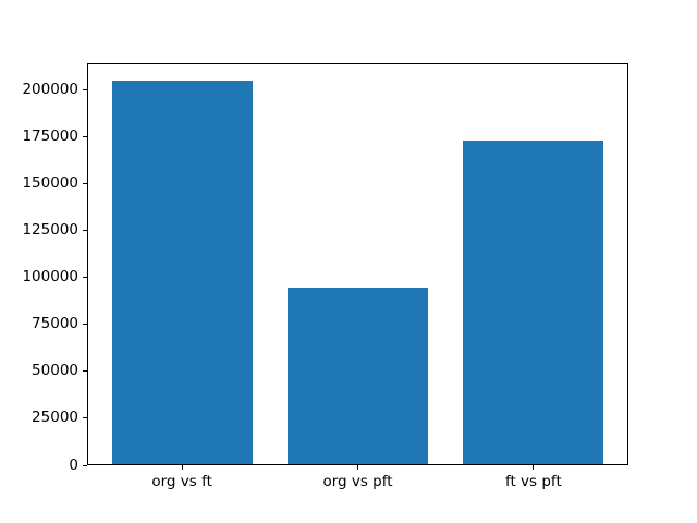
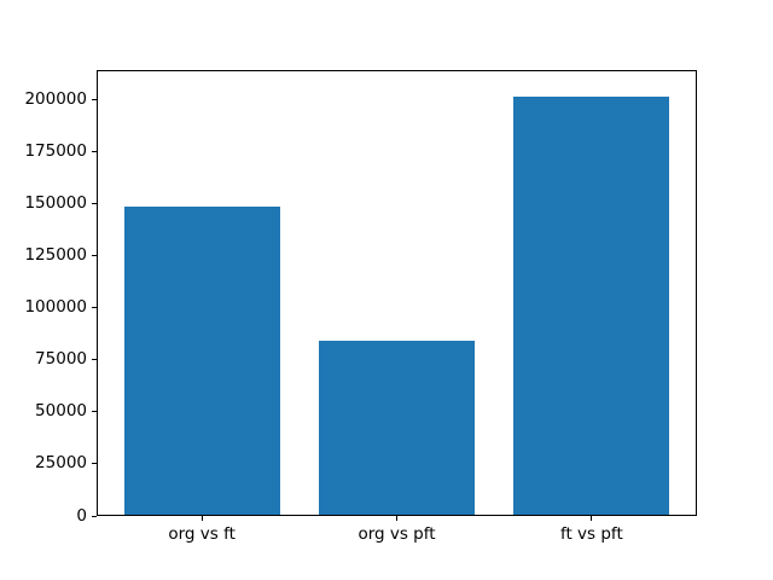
org vs ft: 205000 -> 149000
org vs pft: 95000 -> 84000
ft vs pft: 173000 -> 202000
